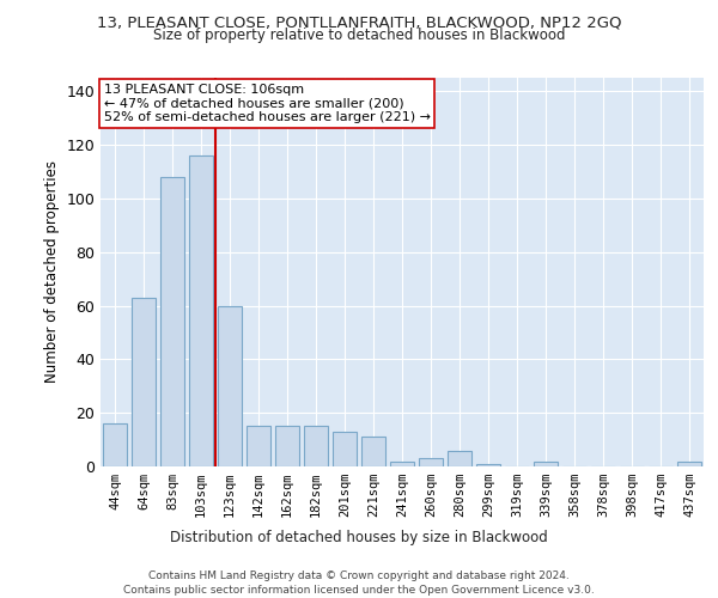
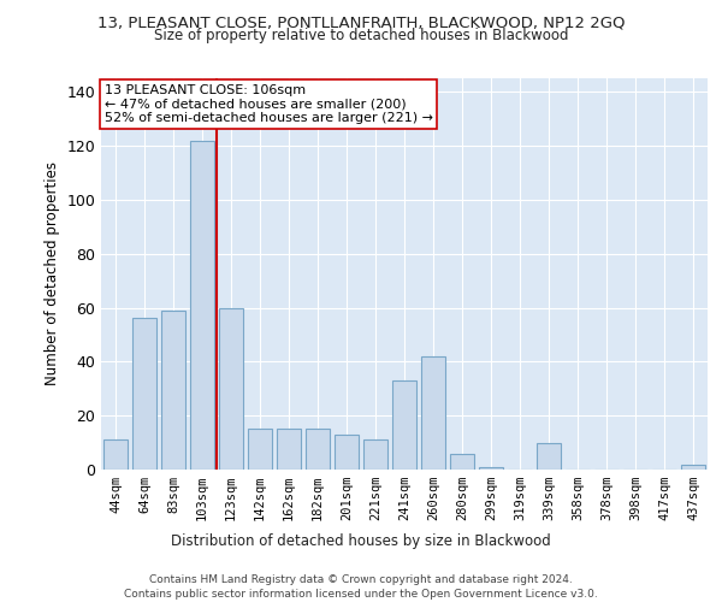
44sqm: 16 -> 11
64sqm: 63 -> 56
83sqm: 108 -> 59
103sqm: 116 -> 122
241sqm: 2 -> 33
260sqm: 3 -> 42
339sqm: 2 -> 10
